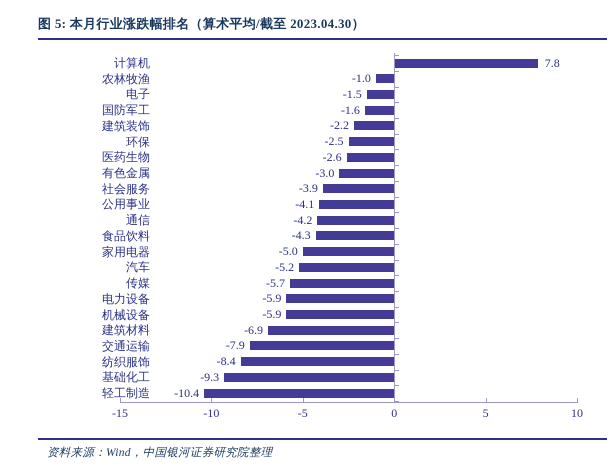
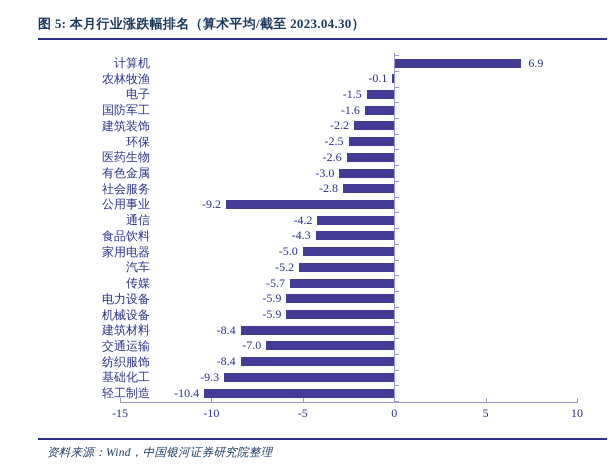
计算机: 7.8 -> 6.9
农林牧渔: -1.0 -> -0.1
社会服务: -3.9 -> -2.8
公用事业: -4.1 -> -9.2
建筑材料: -6.9 -> -8.4
交通运输: -7.9 -> -7.0
